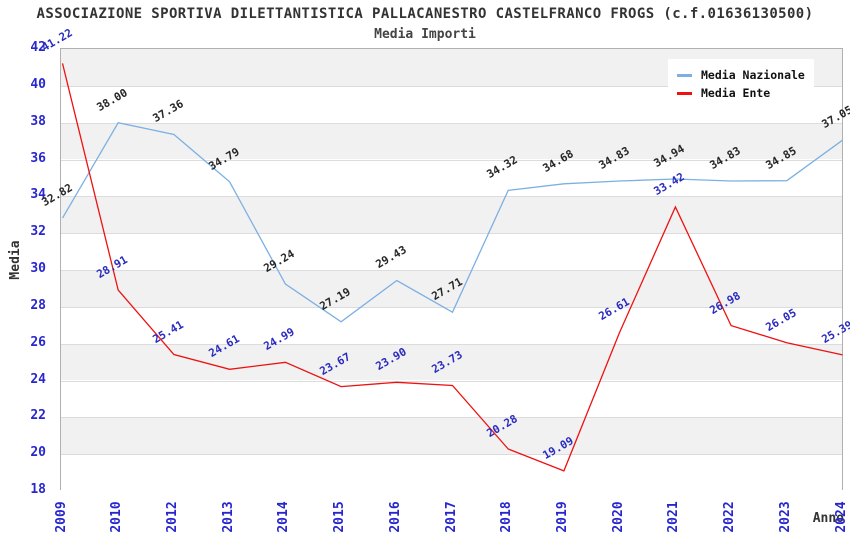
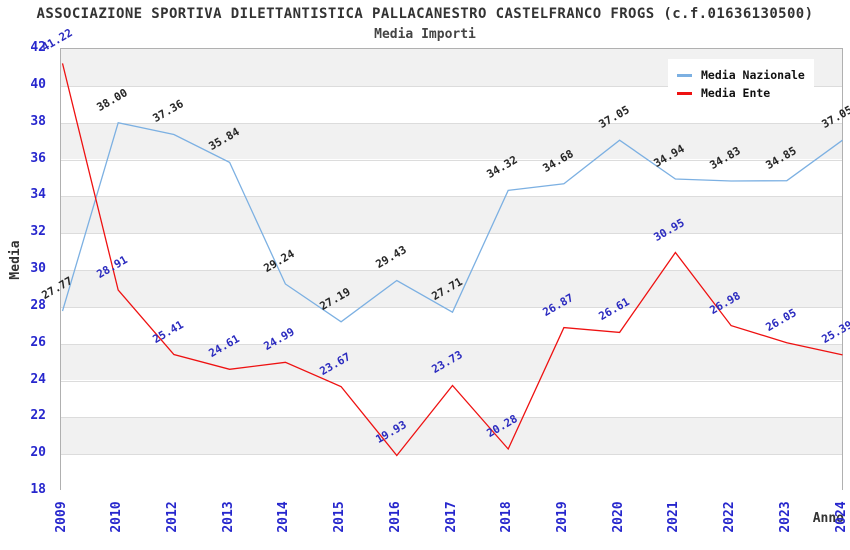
Media Nazionale/2009: 32.82 -> 27.77
Media Nazionale/2013: 34.79 -> 35.84
Media Ente/2016: 23.90 -> 19.93
Media Ente/2019: 19.09 -> 26.87
Media Nazionale/2020: 34.83 -> 37.05
Media Ente/2021: 33.42 -> 30.95
